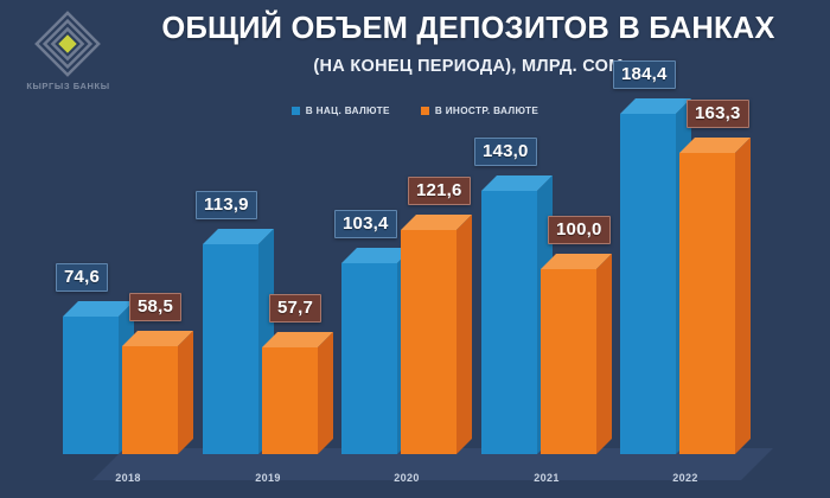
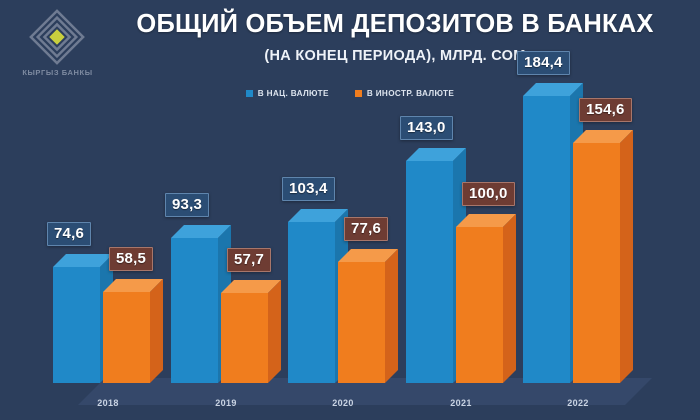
В НАЦ. ВАЛЮТЕ/2019: 113,9 -> 93,3
В ИНОСТР. ВАЛЮТЕ/2020: 121,6 -> 77,6
В ИНОСТР. ВАЛЮТЕ/2022: 163,3 -> 154,6
